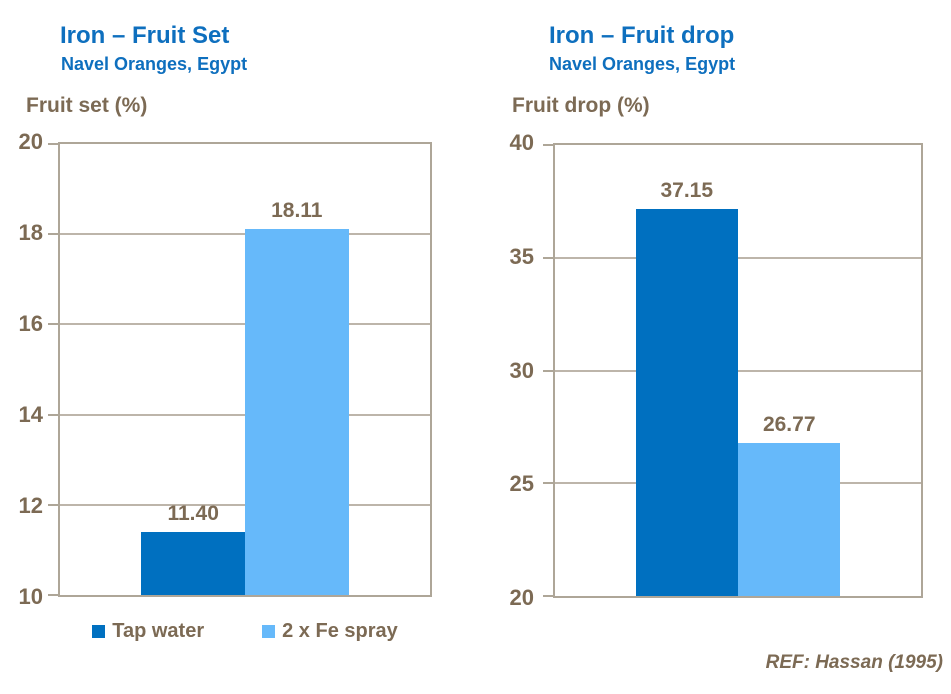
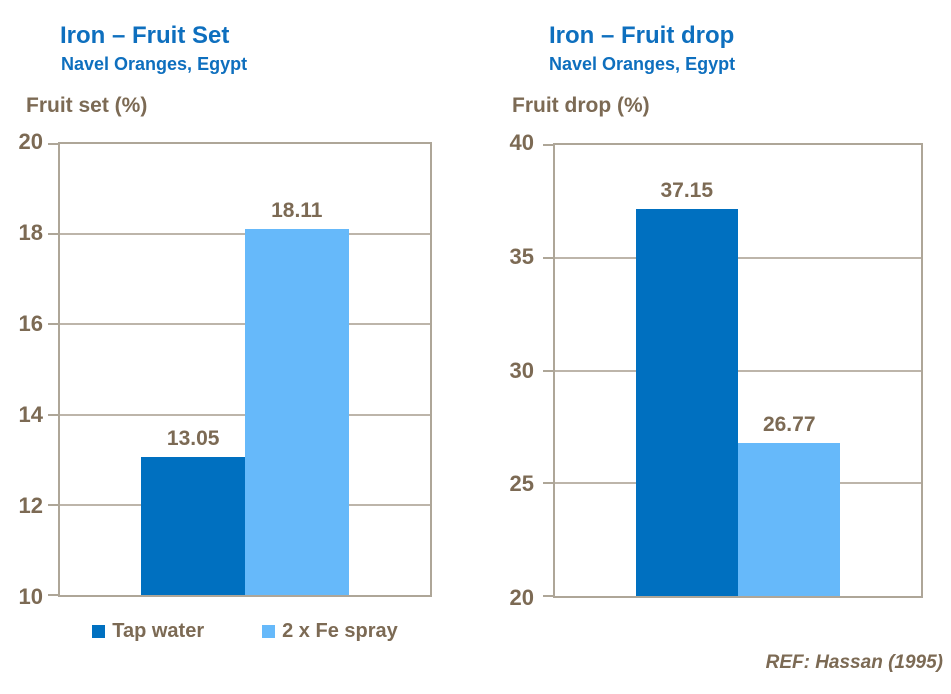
Iron – Fruit Set/Tap water: 11.40 -> 13.05
